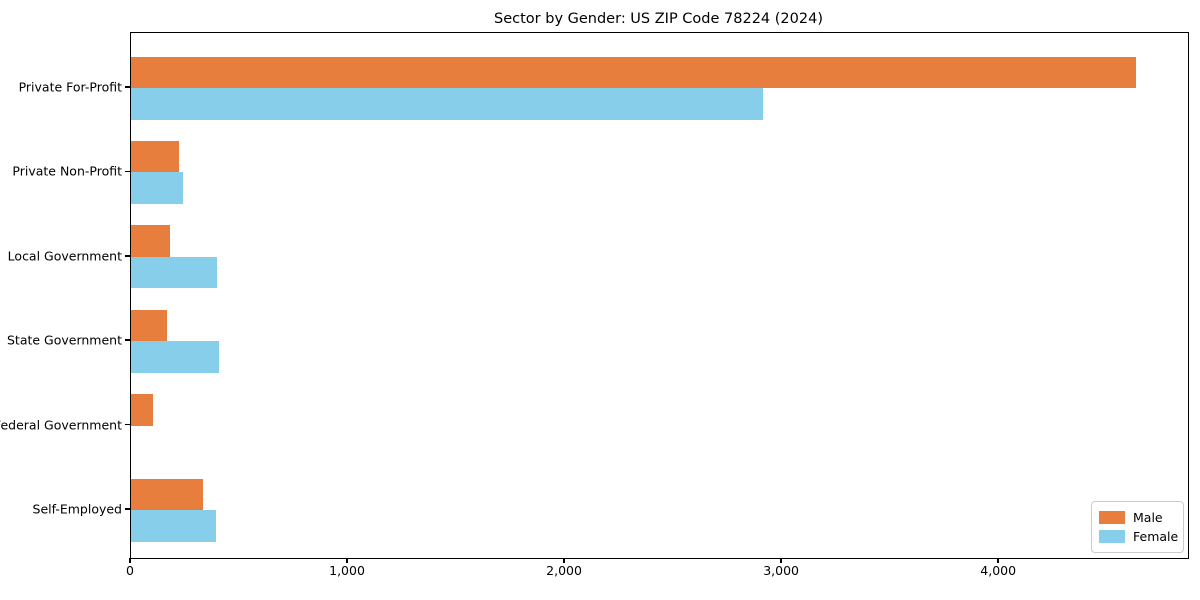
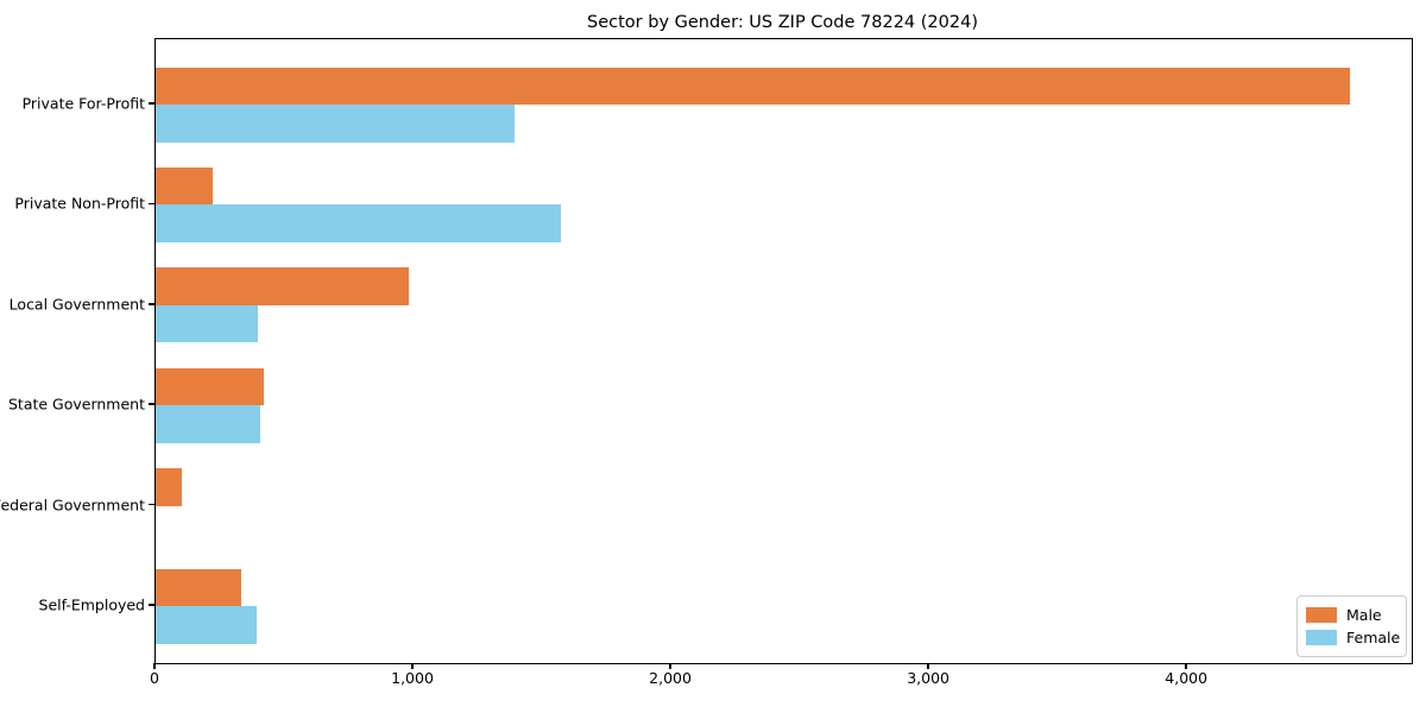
Female/Private For-Profit: 2910 -> 1390
Female/Private Non-Profit: 240 -> 1570
Male/Local Government: 180 -> 980
Male/State Government: 160 -> 420
